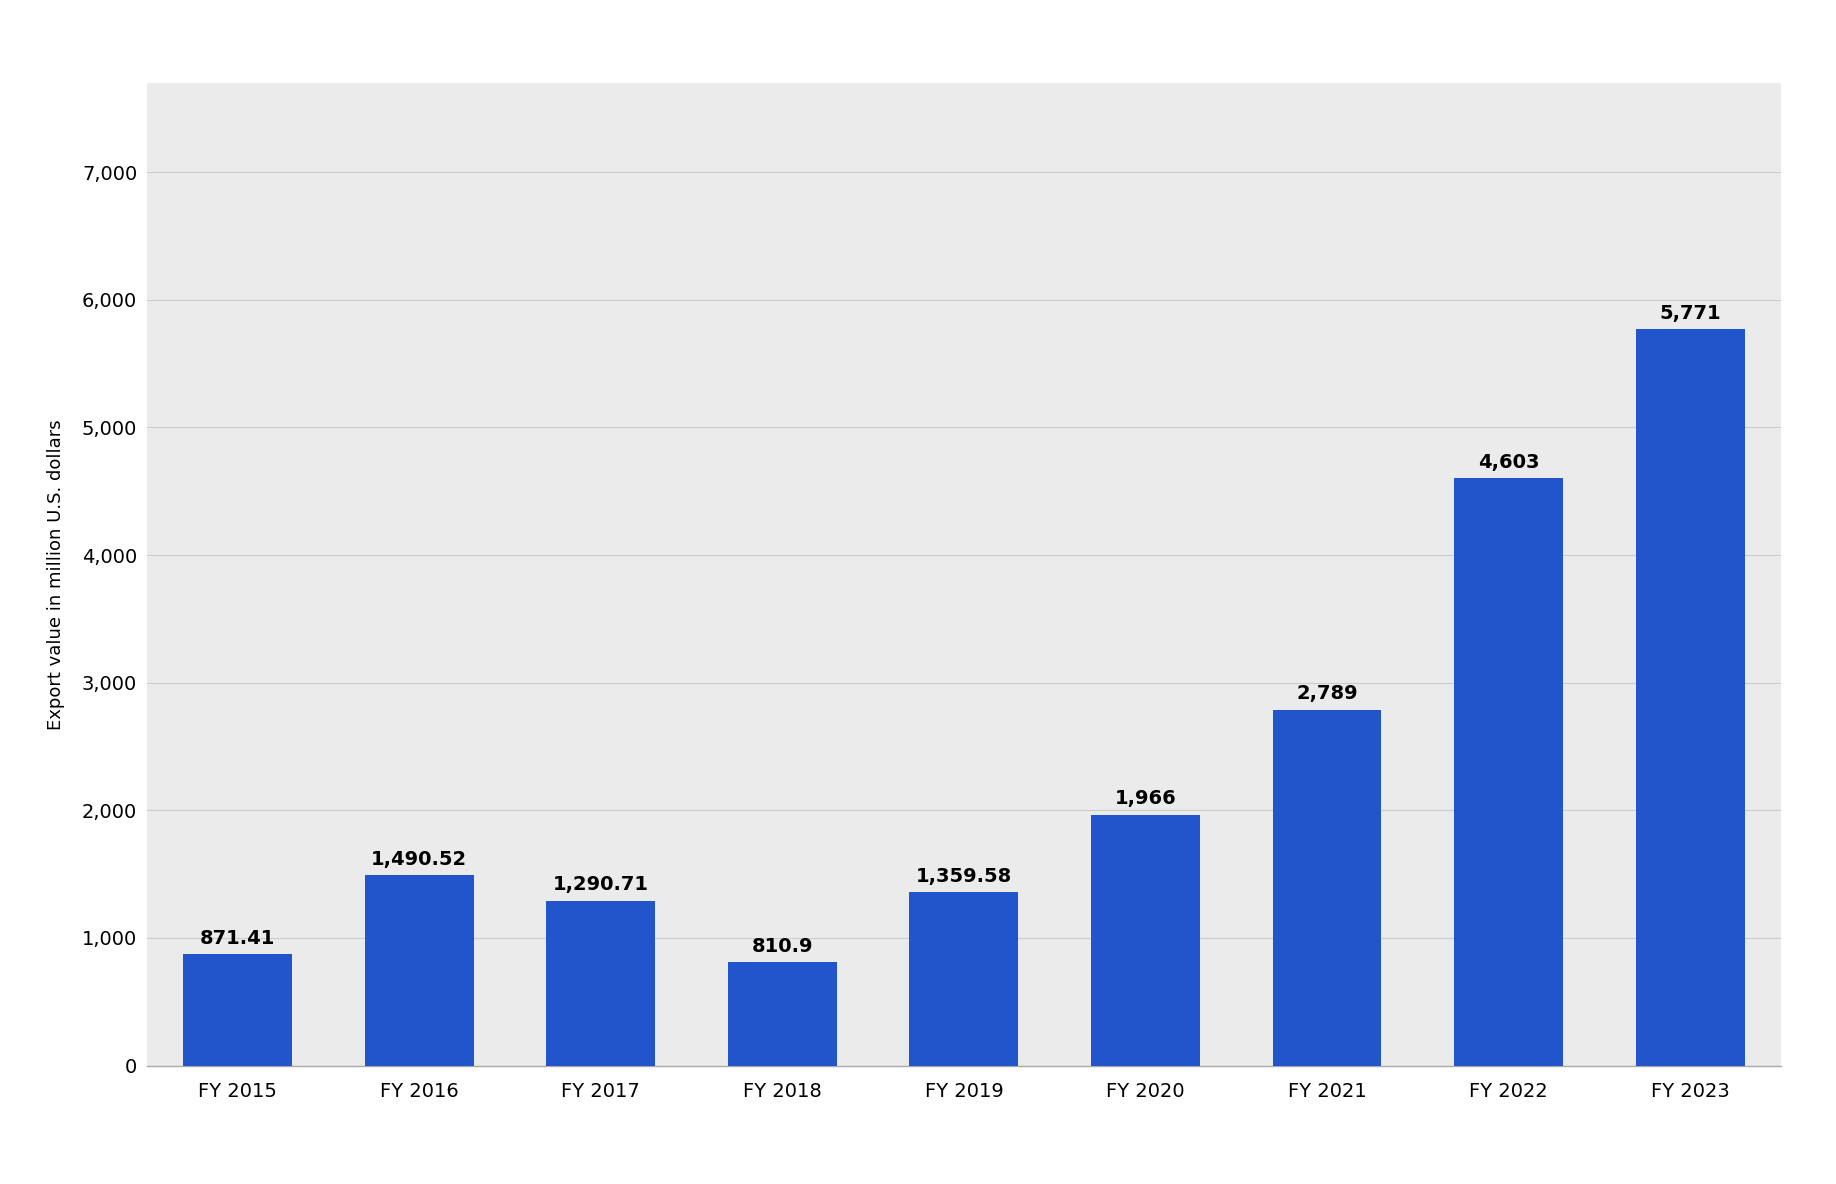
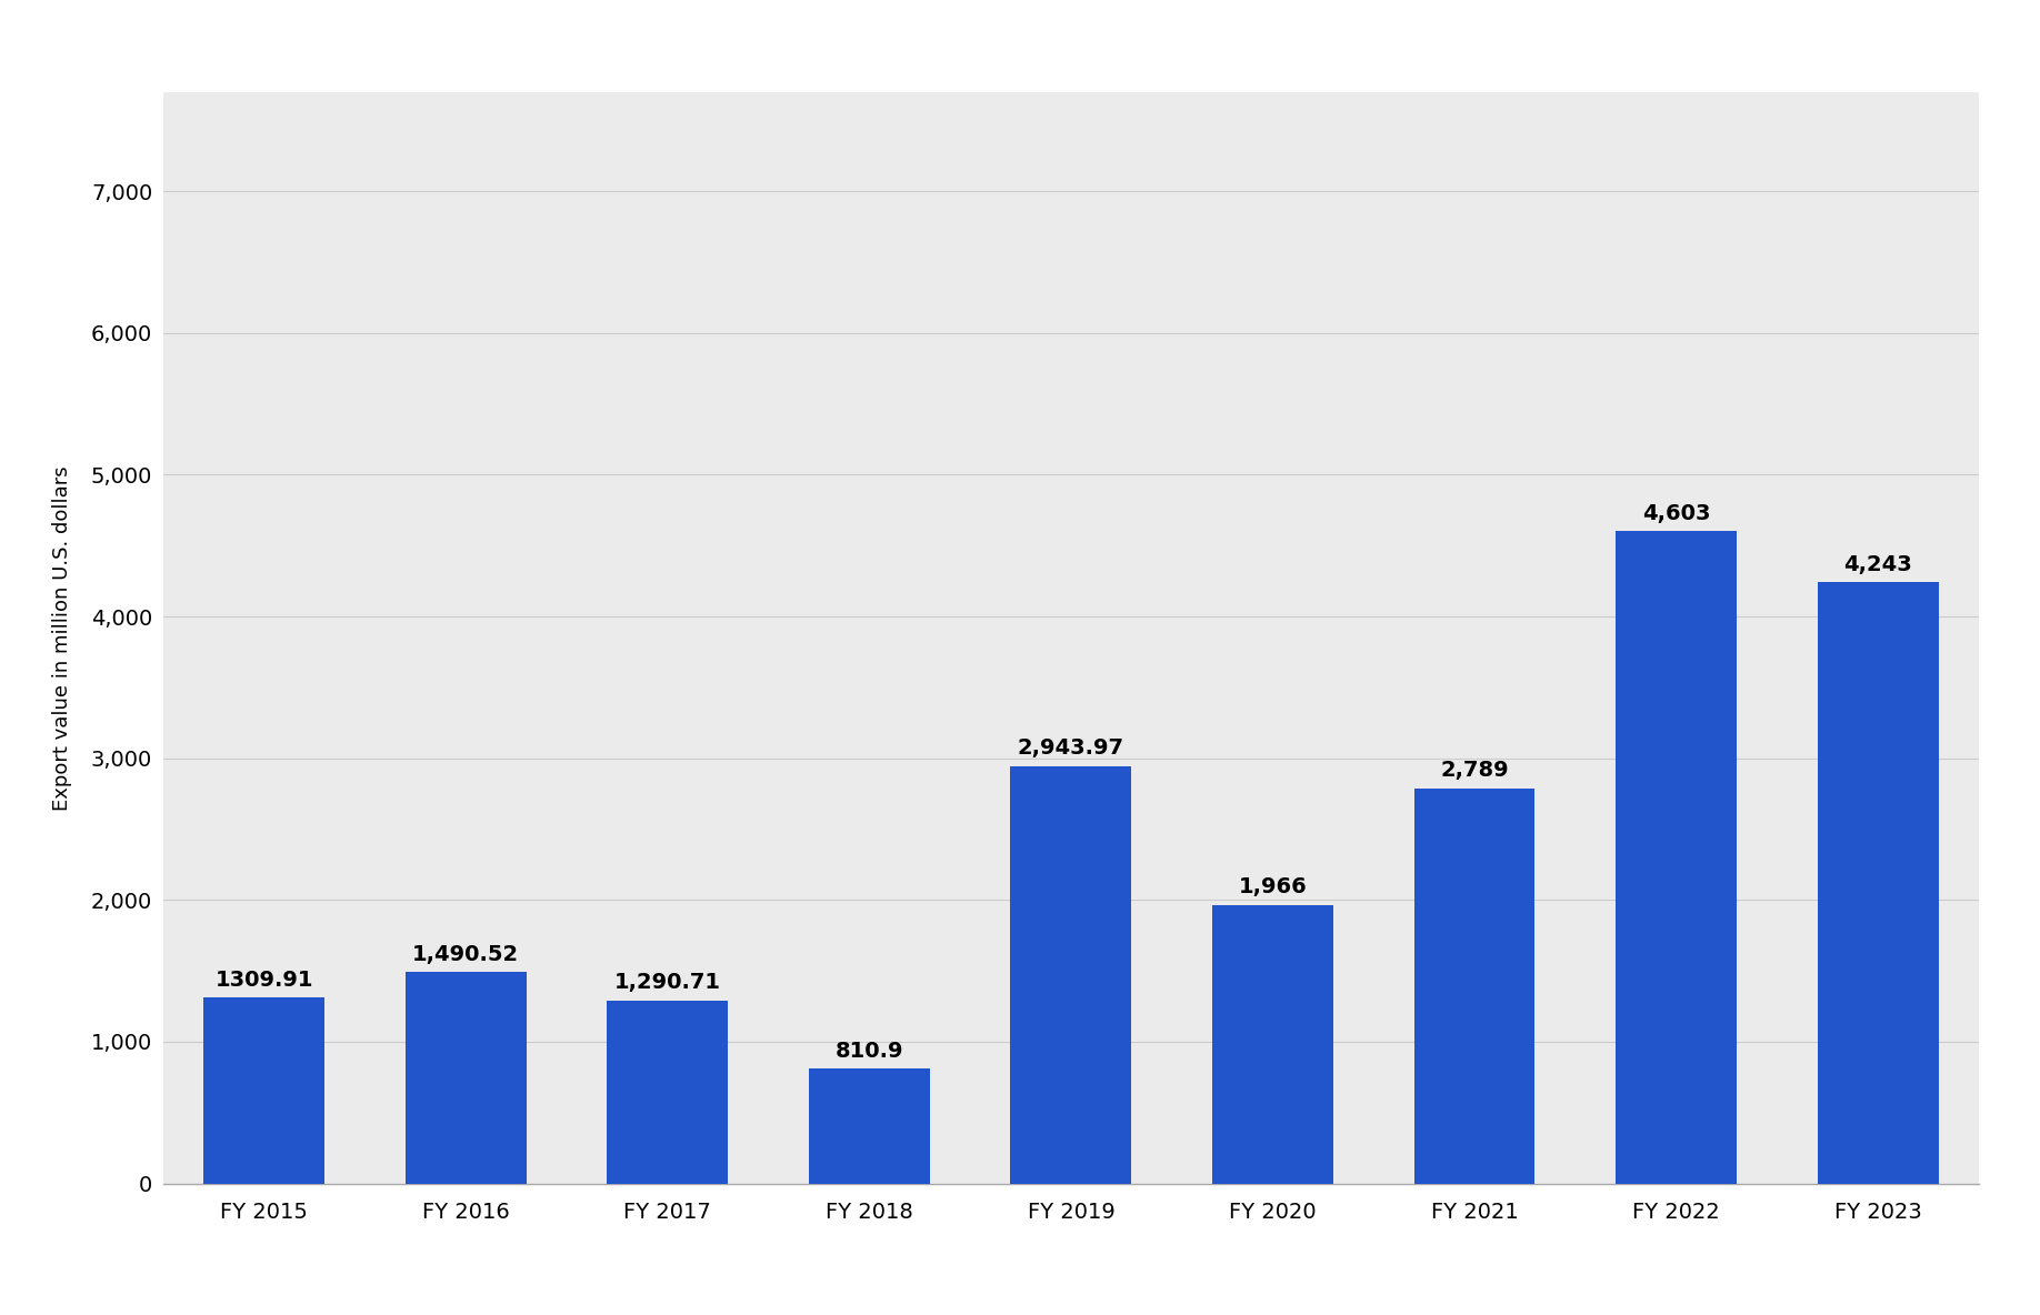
FY 2015: 871.41 -> 1309.91
FY 2019: 1,359.58 -> 2,943.97
FY 2023: 5,771 -> 4,243
